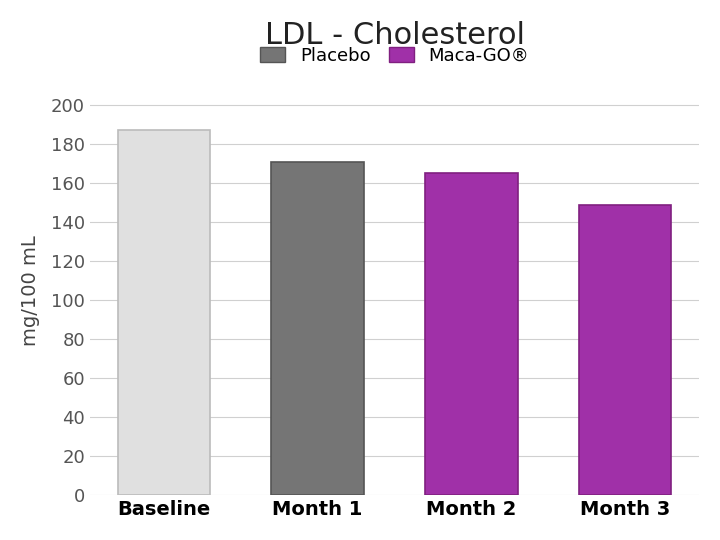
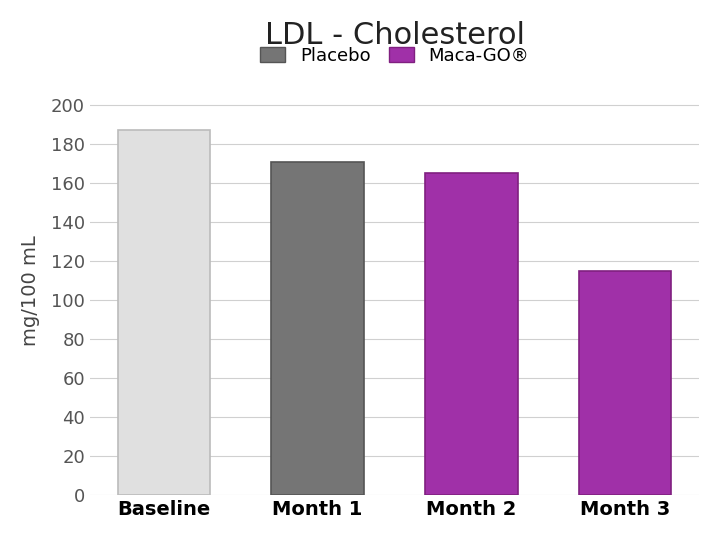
Month 3: 149 -> 115
